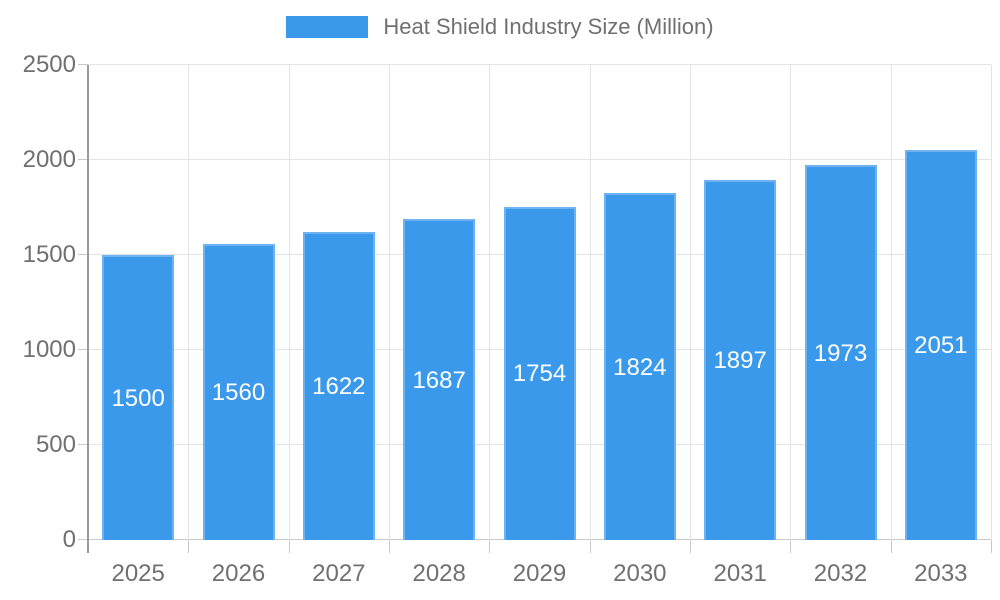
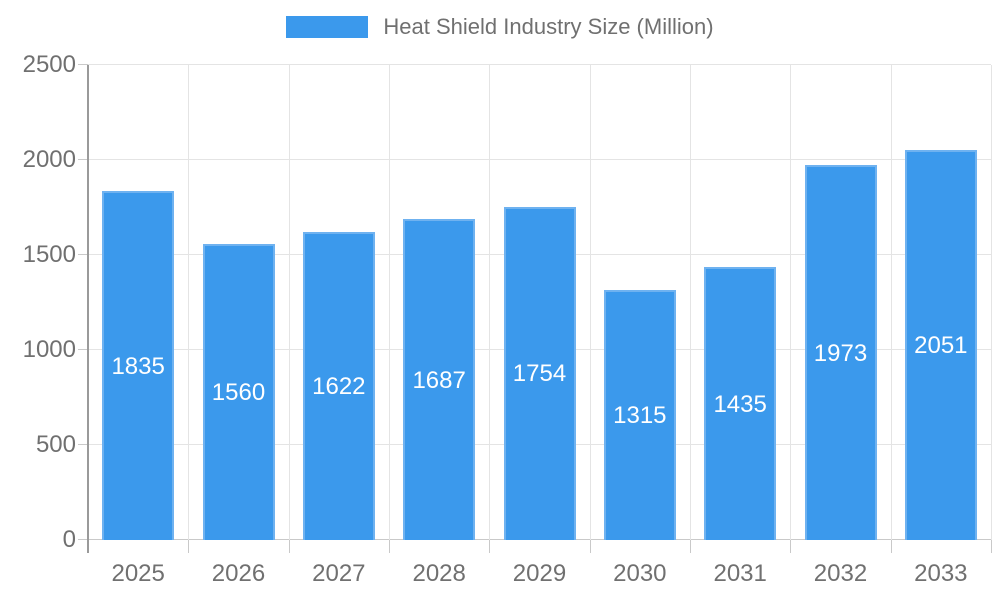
2025: 1500 -> 1835
2030: 1824 -> 1315
2031: 1897 -> 1435
